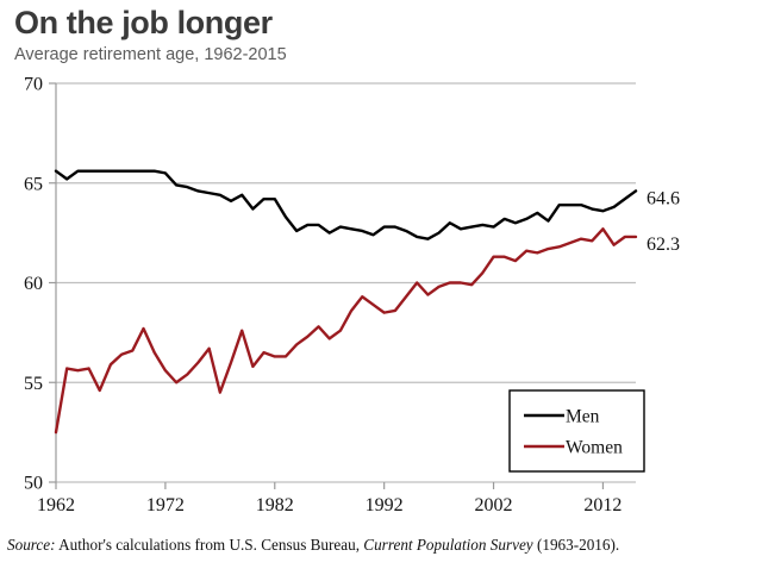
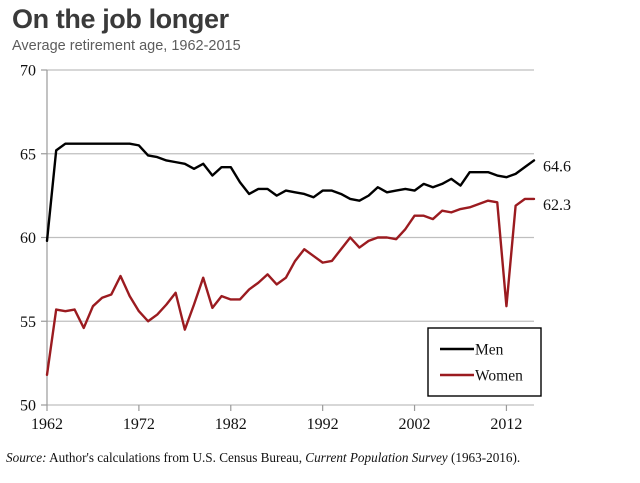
Men/1962: 65.6 -> 59.8
Women/1962: 52.5 -> 51.8
Women/2012: 62.7 -> 55.9
